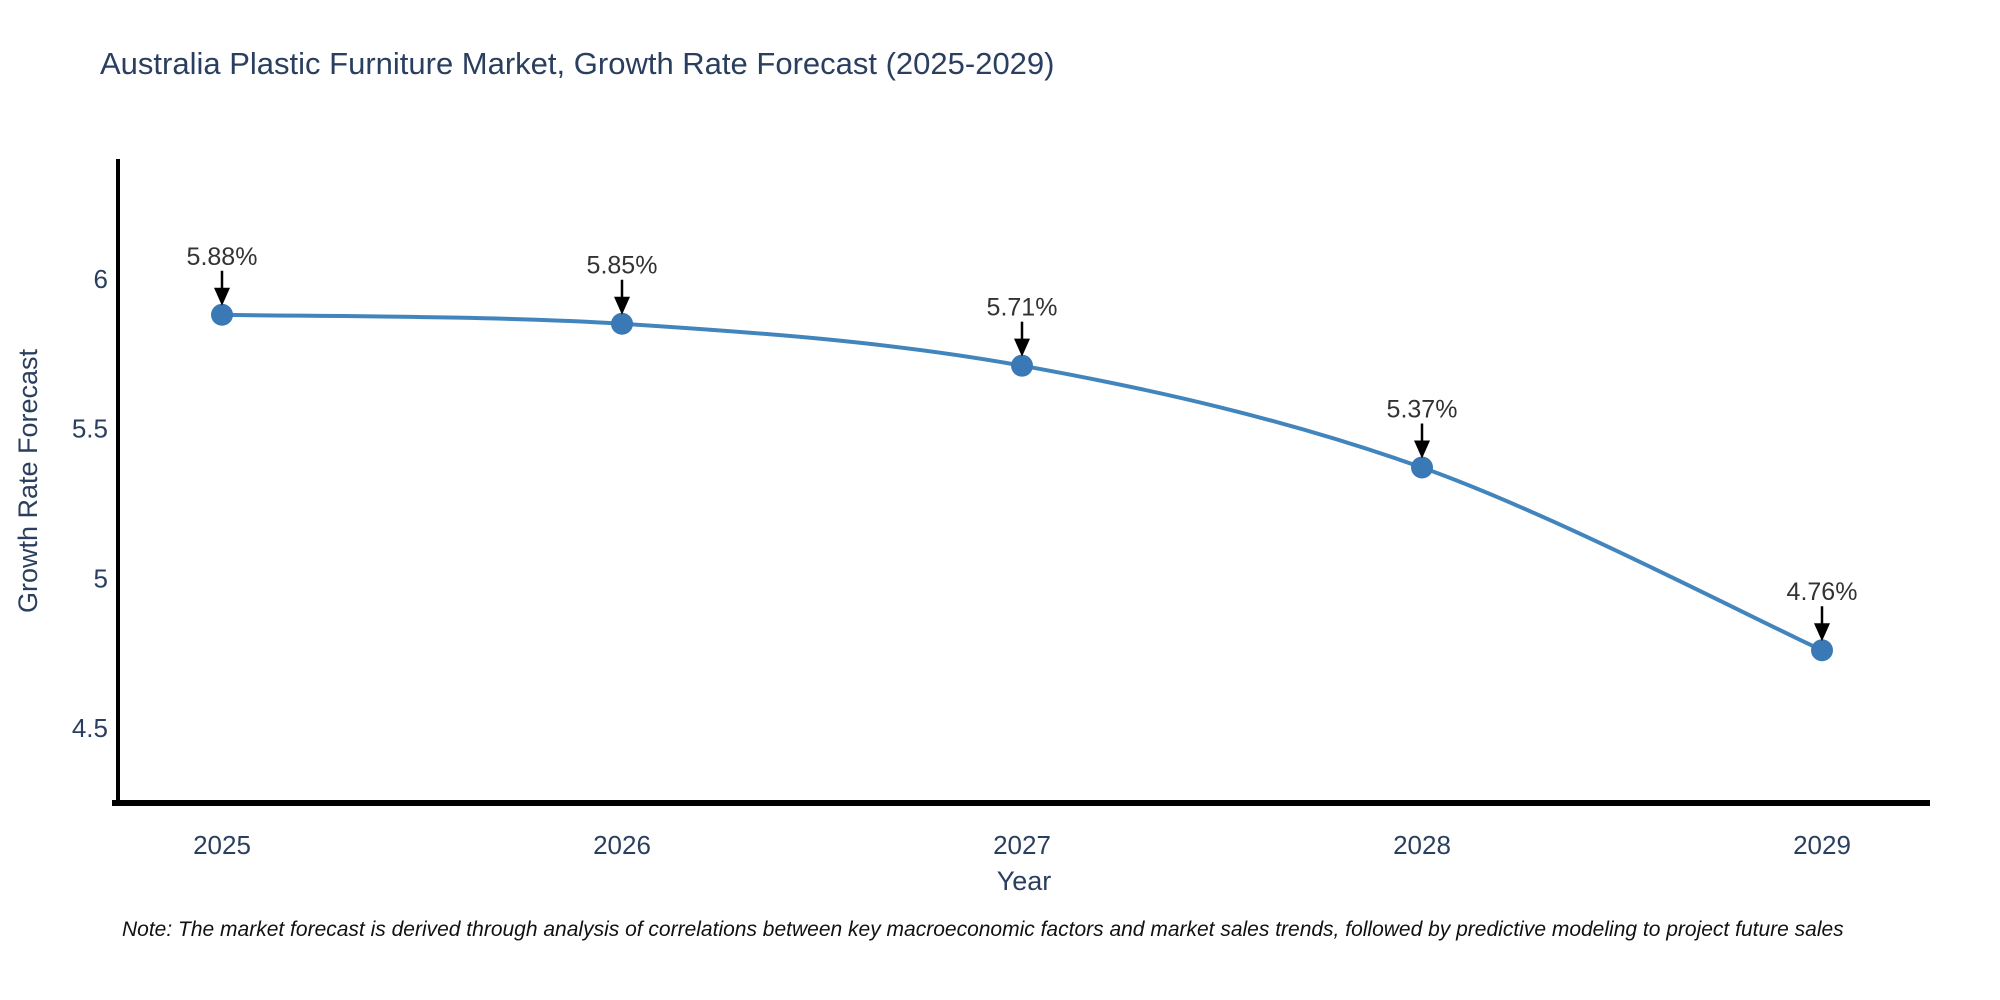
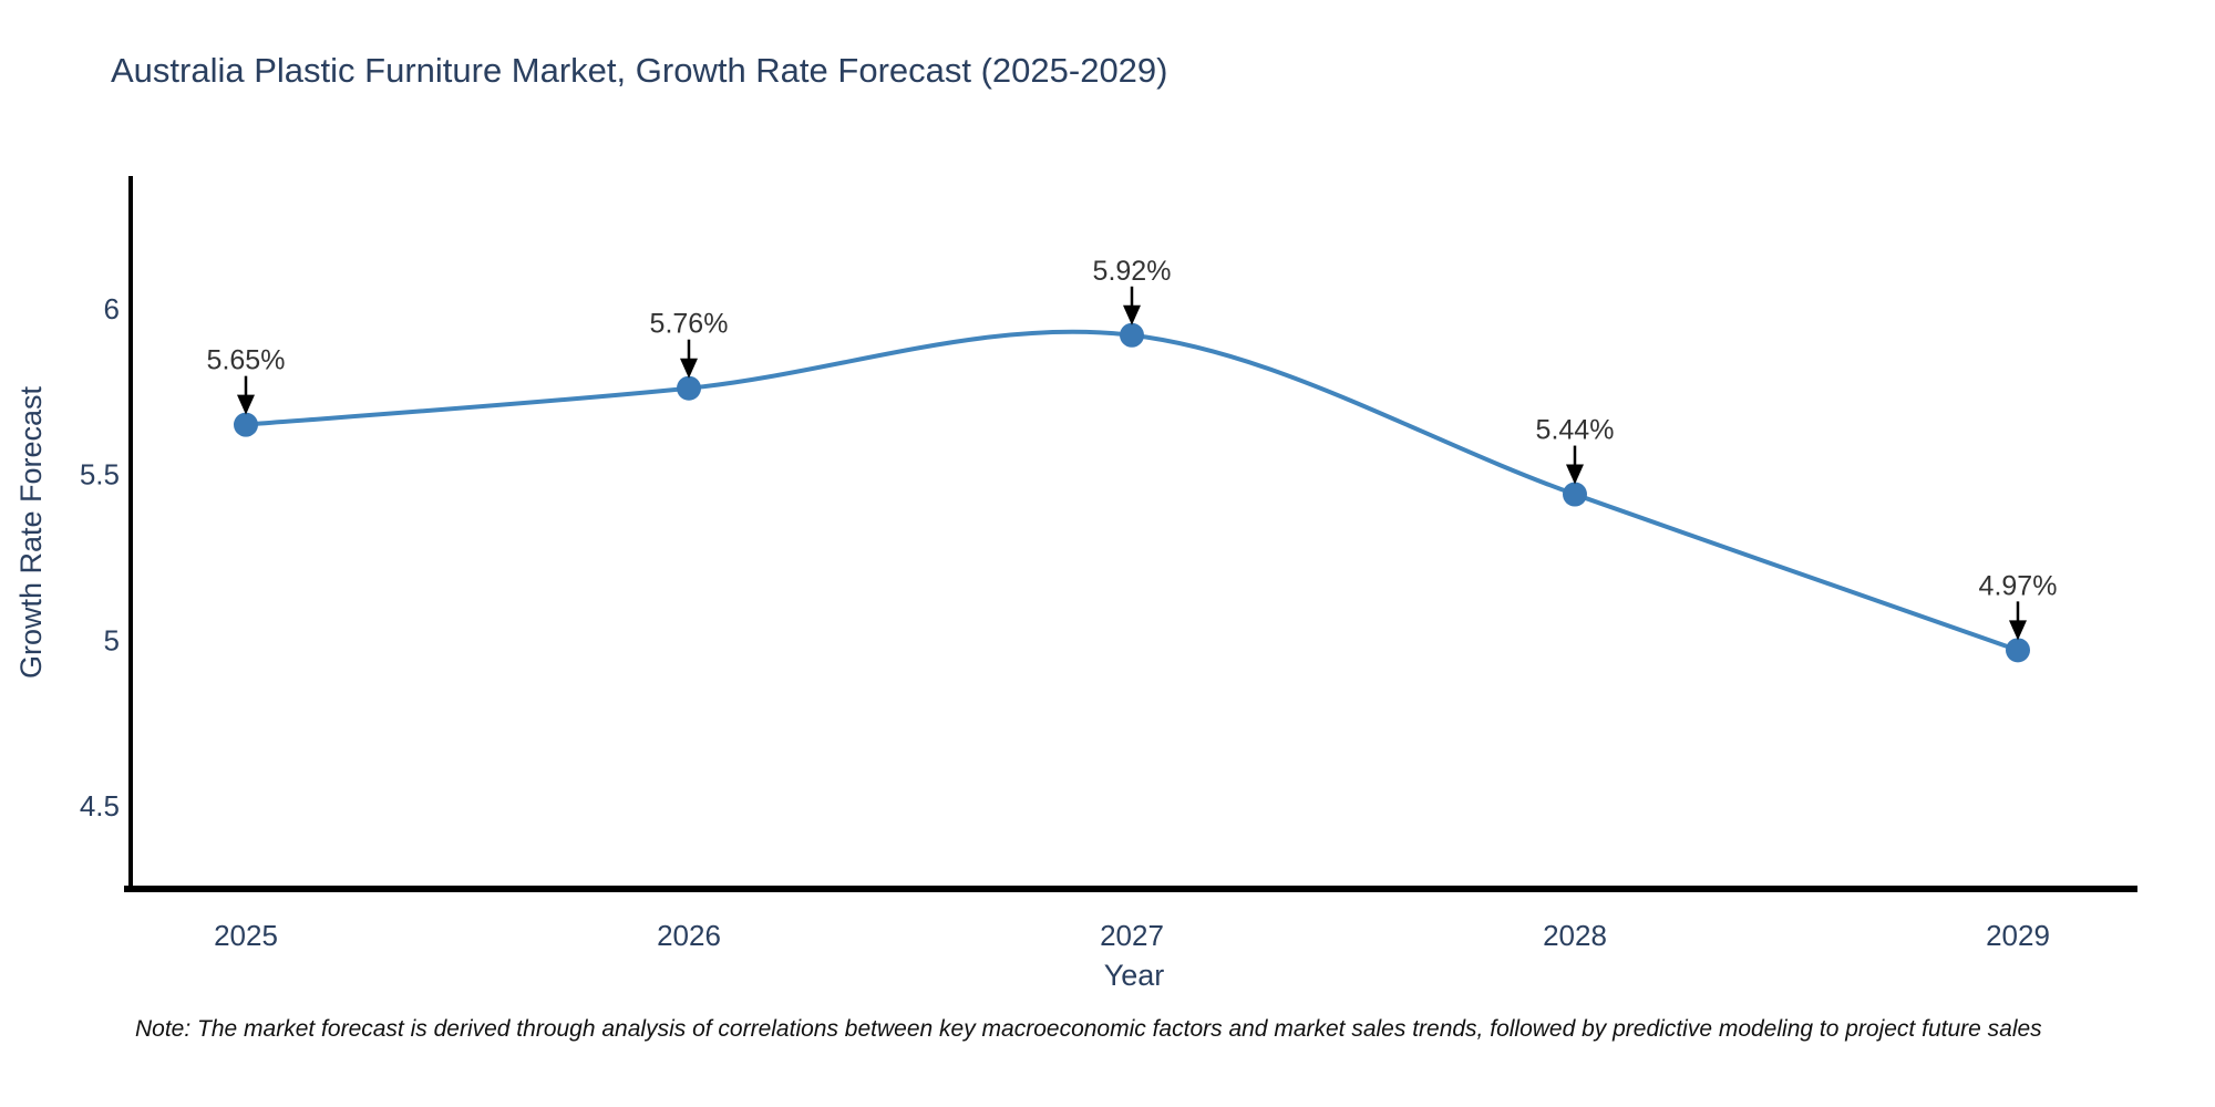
2025: 5.88% -> 5.65%
2026: 5.85% -> 5.76%
2027: 5.71% -> 5.92%
2028: 5.37% -> 5.44%
2029: 4.76% -> 4.97%
